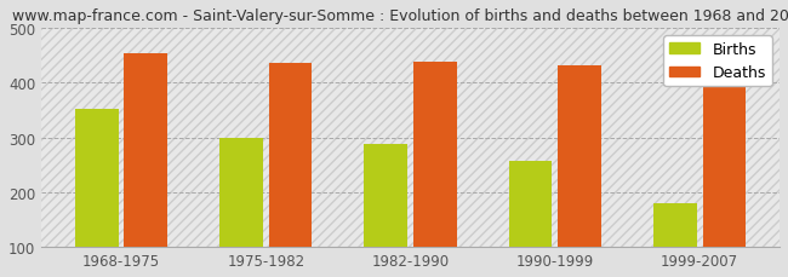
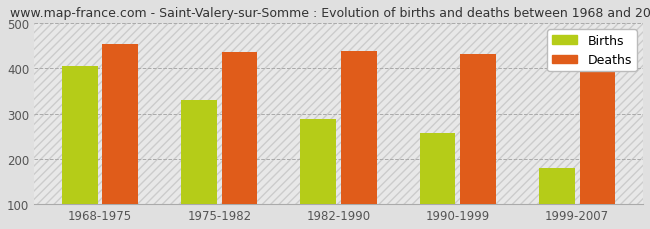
Births/1968-1975: 352 -> 405
Births/1975-1982: 298 -> 330
